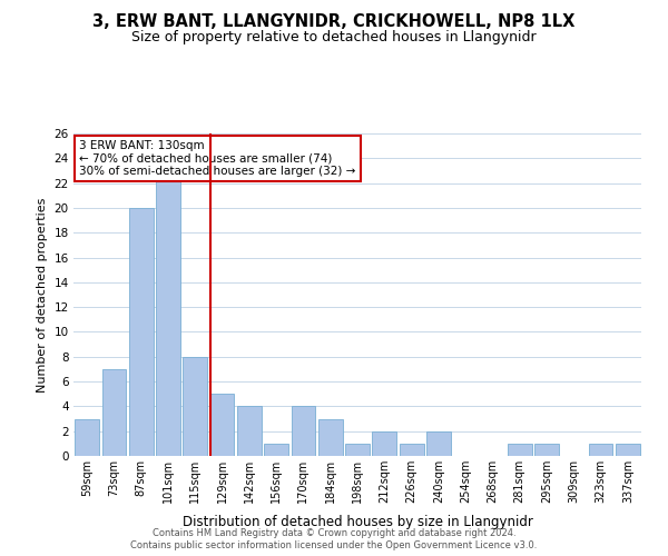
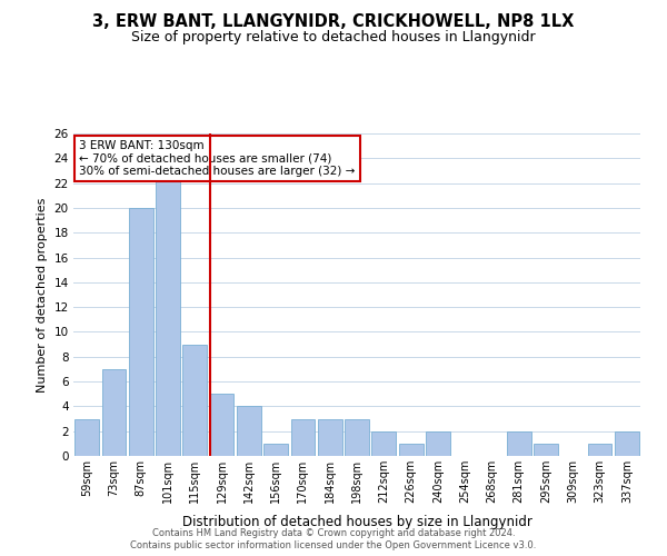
115sqm: 8 -> 9
170sqm: 4 -> 3
198sqm: 1 -> 3
281sqm: 1 -> 2
337sqm: 1 -> 2
